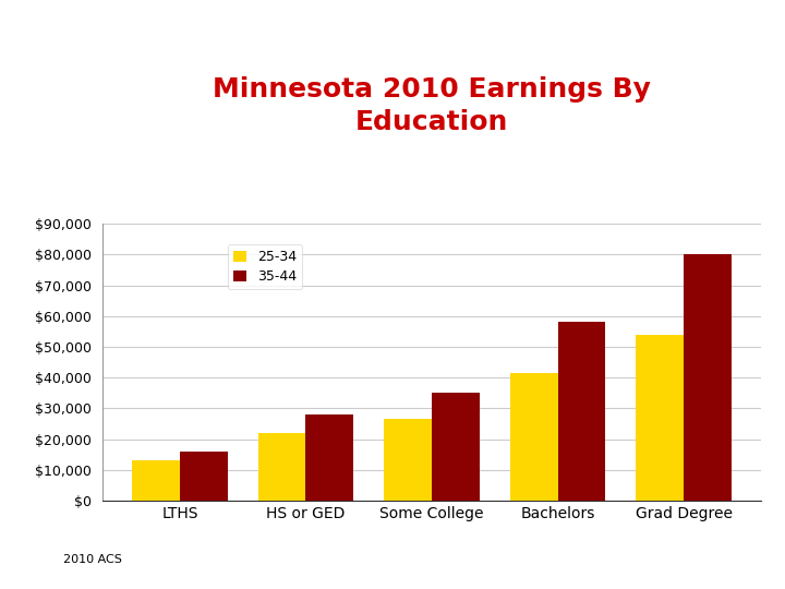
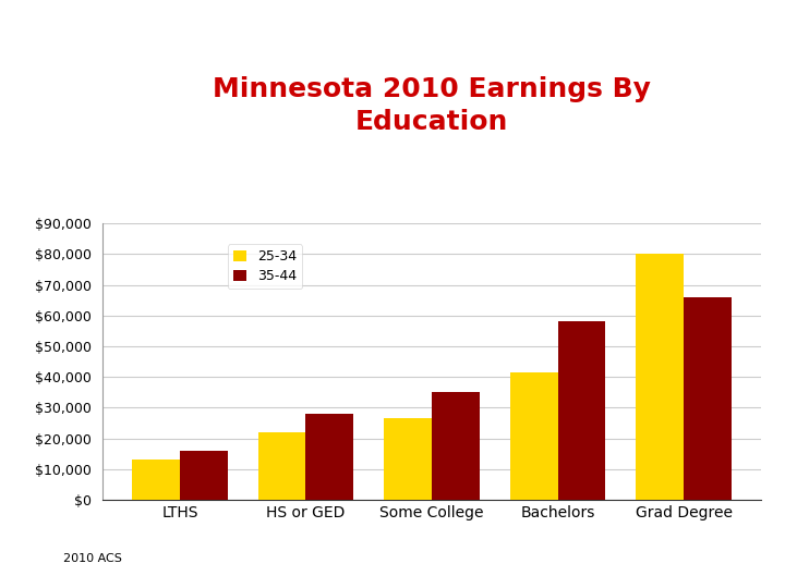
25-34/Grad Degree: $54,000 -> $80,000
35-44/Grad Degree: $80,000 -> $66,000
